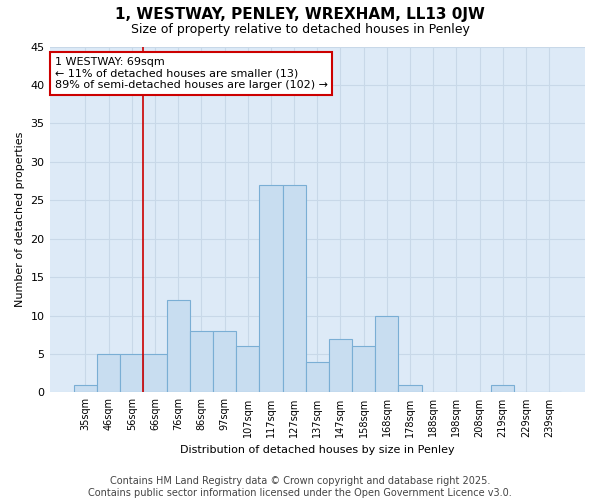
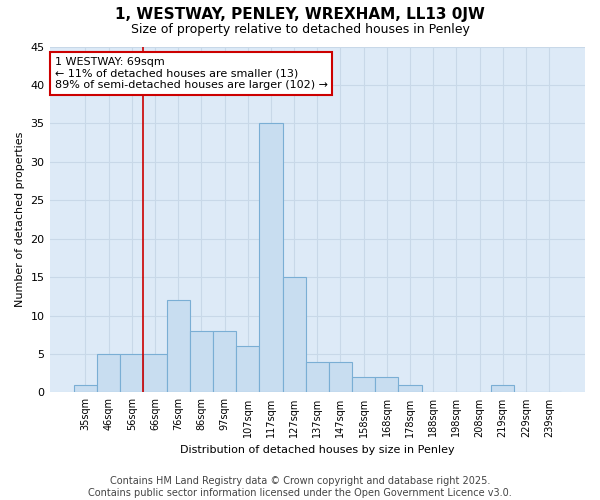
117sqm: 27 -> 35
127sqm: 27 -> 15
147sqm: 7 -> 4
158sqm: 6 -> 2
168sqm: 10 -> 2
